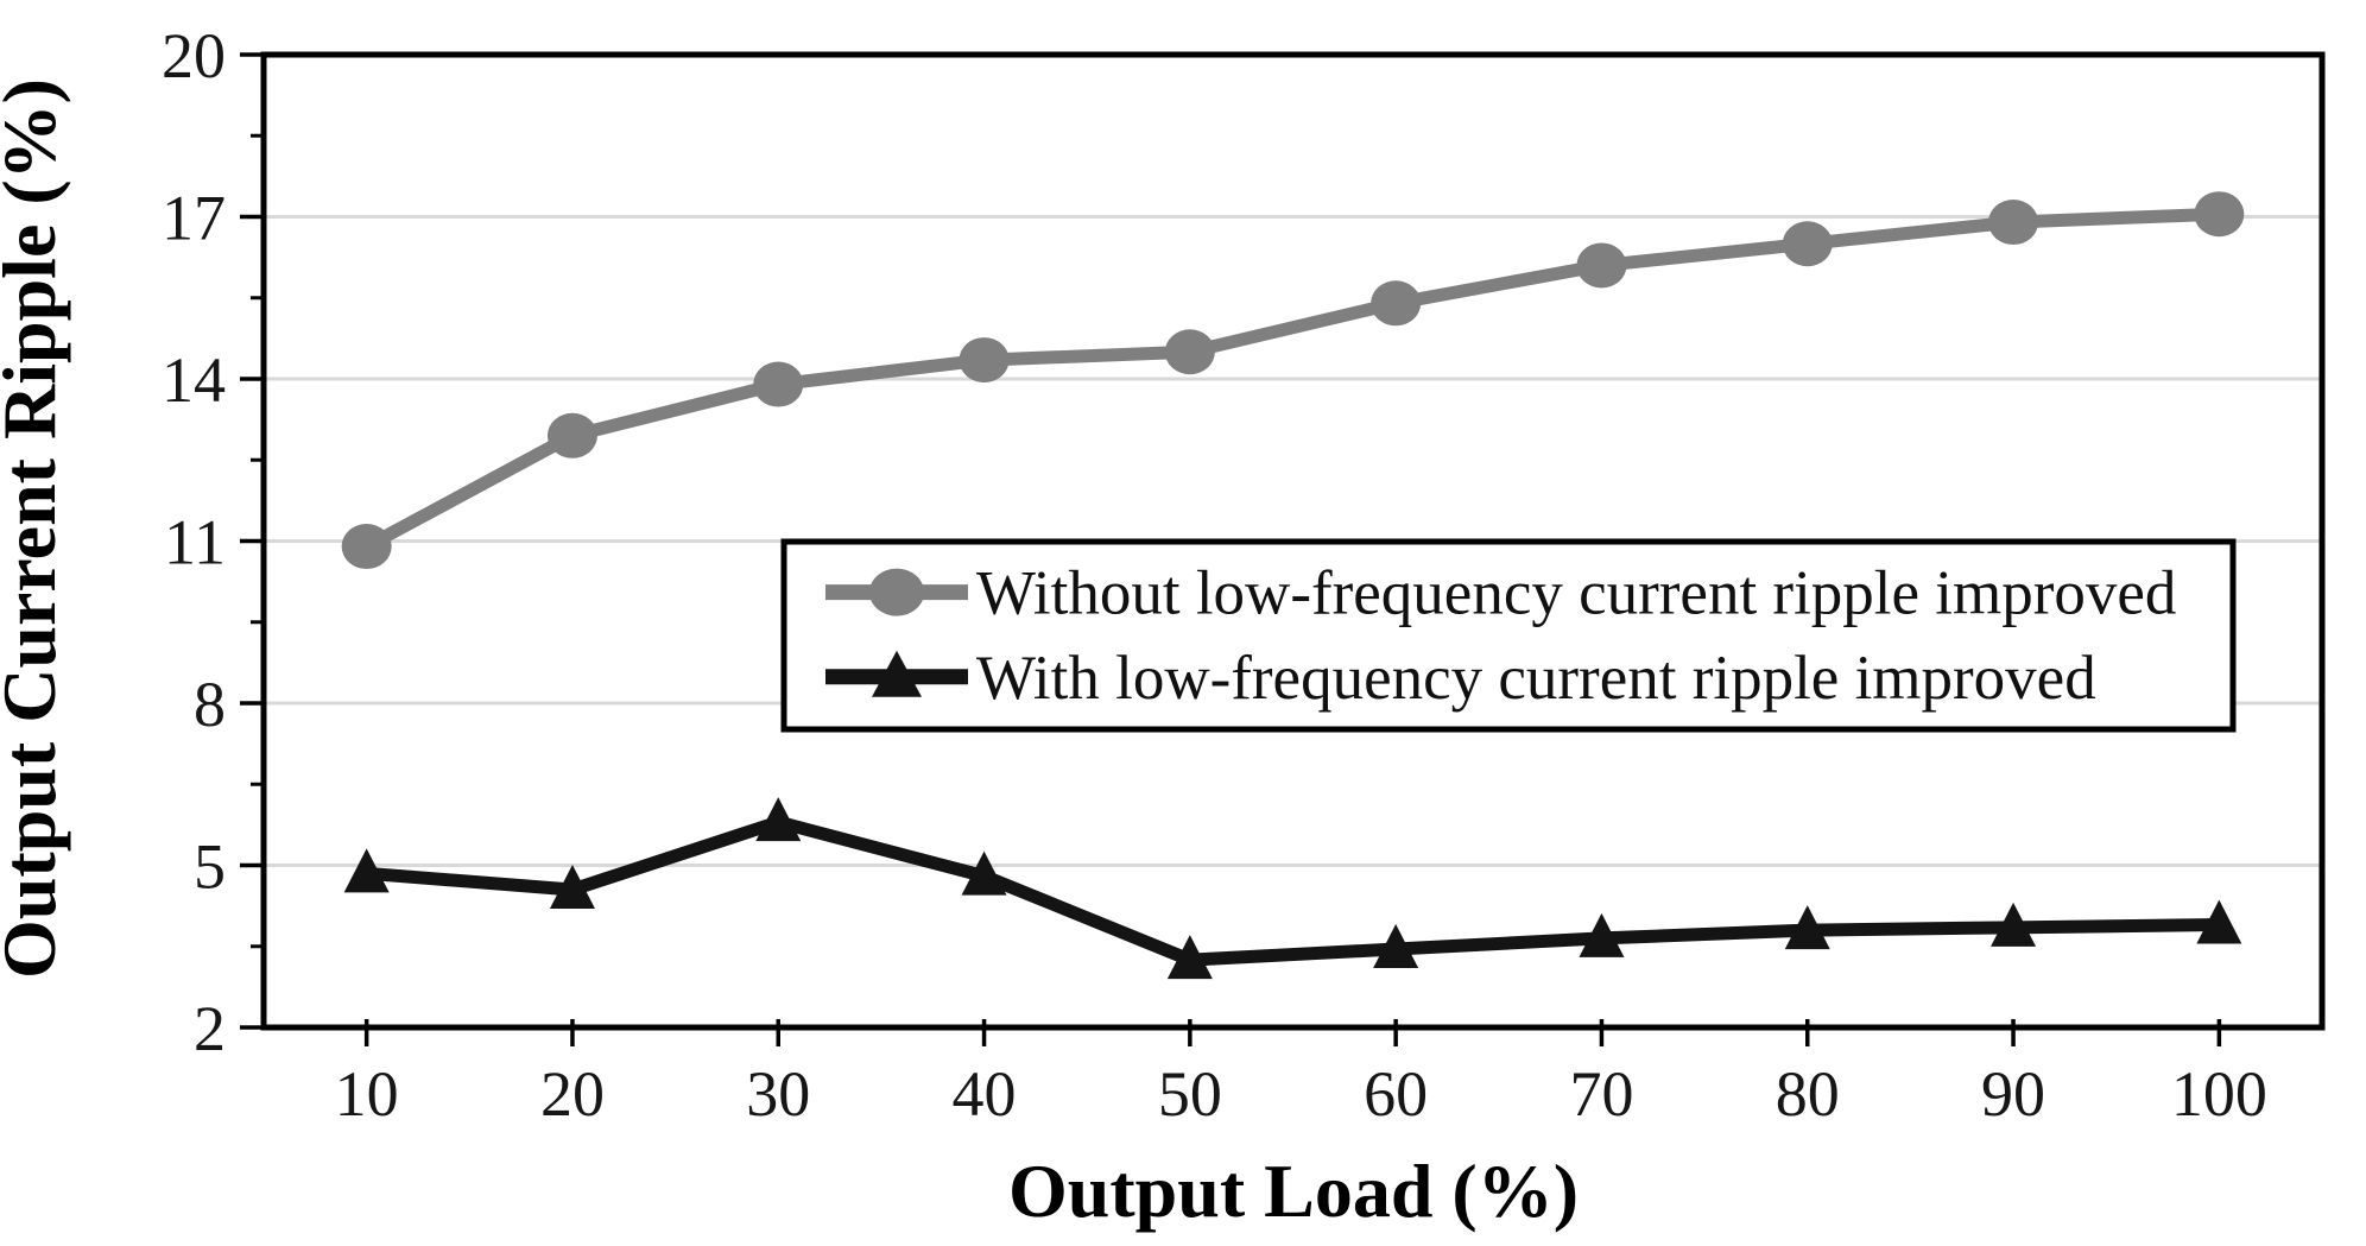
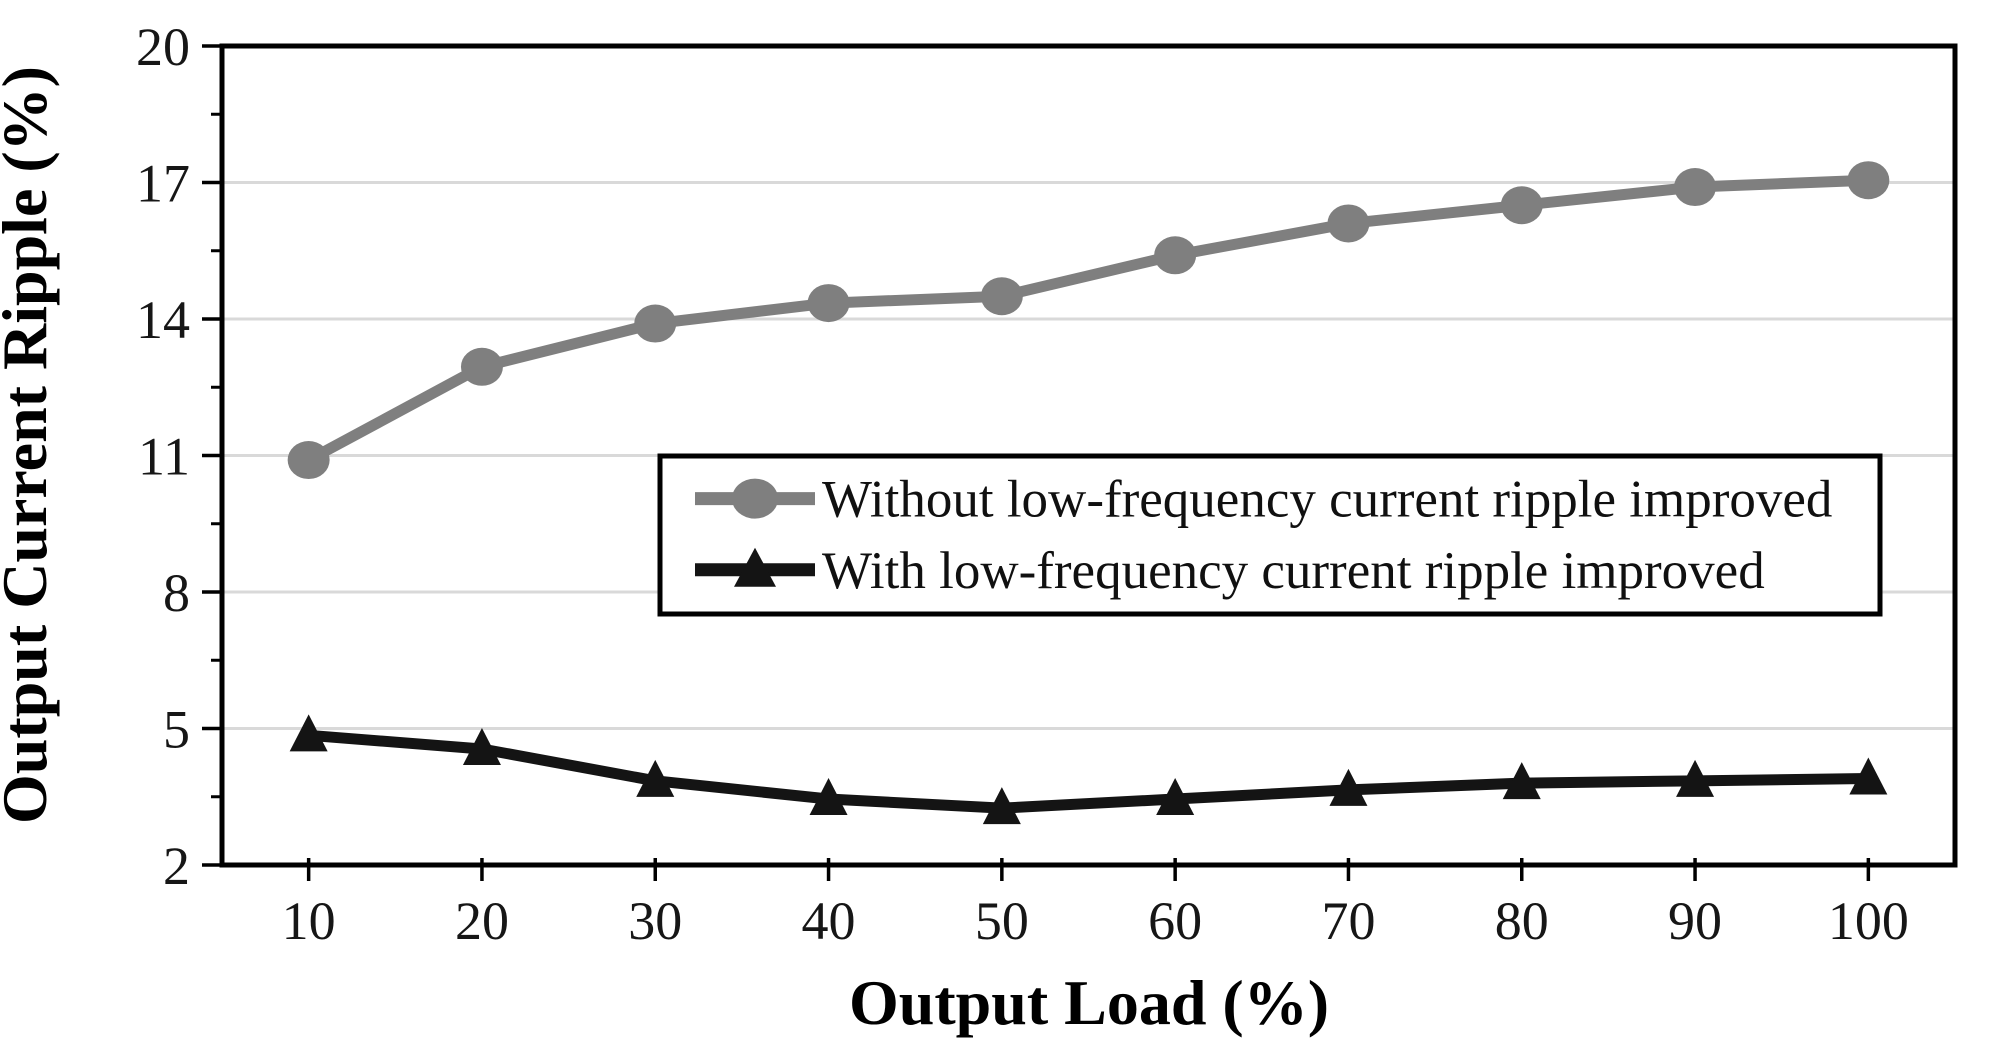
With low-frequency current ripple improved/30: 5.8 -> 3.9
With low-frequency current ripple improved/40: 4.8 -> 3.5
